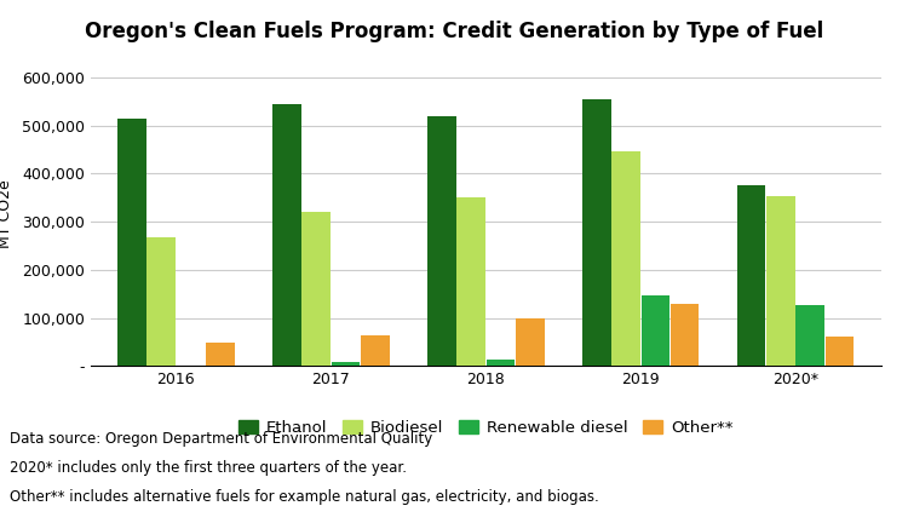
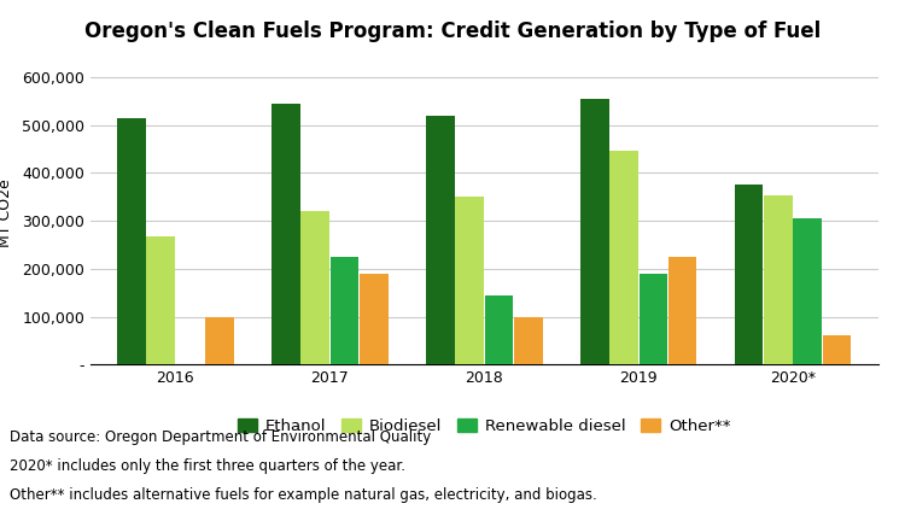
Other**/2016: 50,000 -> 100,000
Renewable diesel/2017: 8,000 -> 225,000
Other**/2017: 63,000 -> 190,000
Renewable diesel/2018: 13,000 -> 145,000
Renewable diesel/2019: 147,000 -> 190,000
Other**/2019: 130,000 -> 225,000
Renewable diesel/2020*: 127,000 -> 305,000
